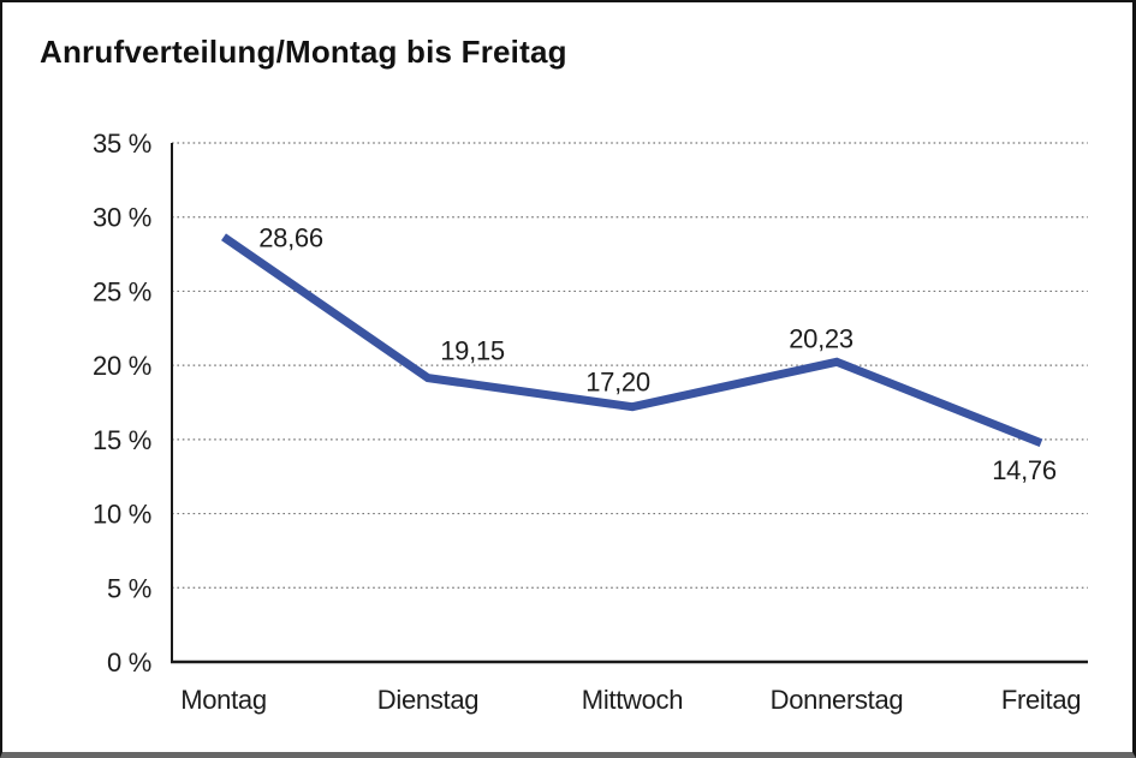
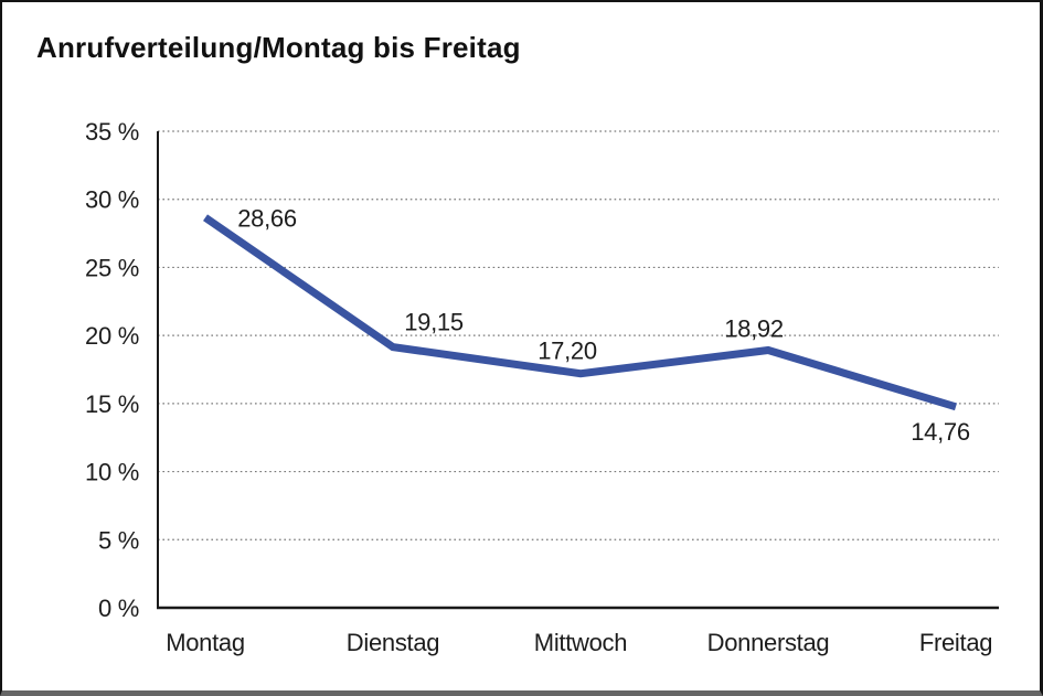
Donnerstag: 20,23 -> 18,92
